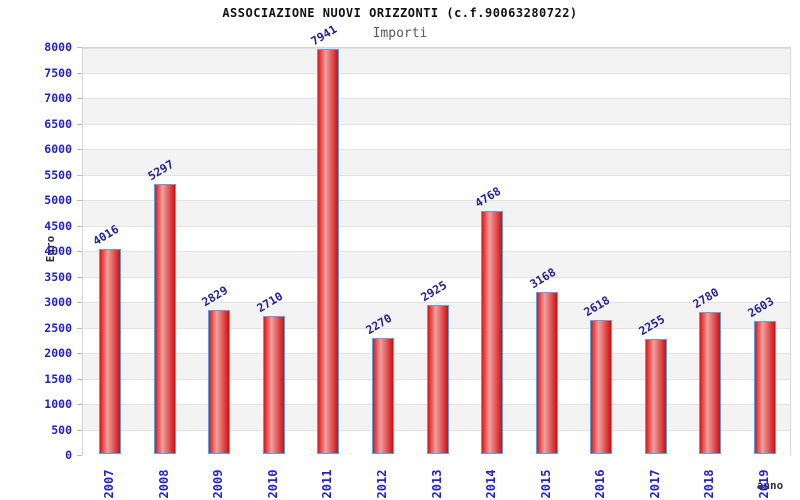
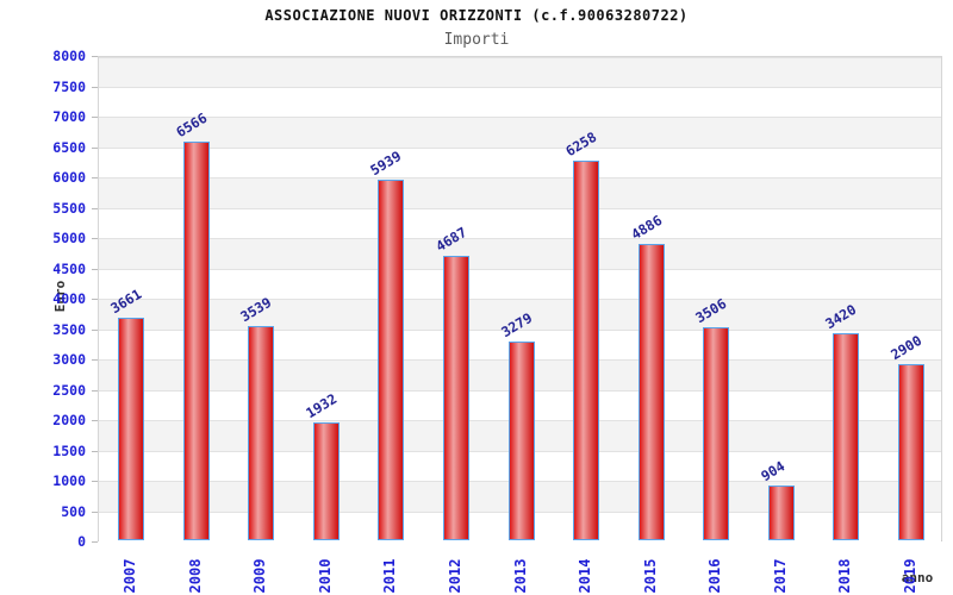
2007: 4016 -> 3661
2008: 5297 -> 6566
2009: 2829 -> 3539
2010: 2710 -> 1932
2011: 7941 -> 5939
2012: 2270 -> 4687
2013: 2925 -> 3279
2014: 4768 -> 6258
2015: 3168 -> 4886
2016: 2618 -> 3506
2017: 2255 -> 904
2018: 2780 -> 3420
2019: 2603 -> 2900
